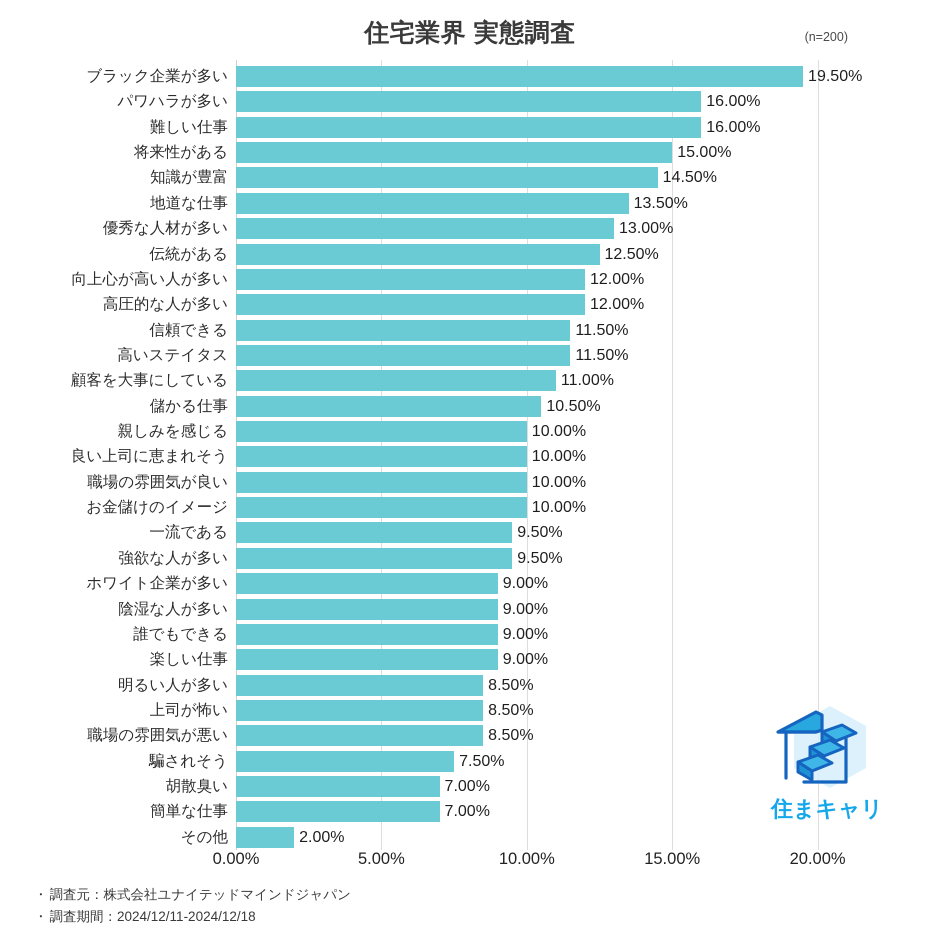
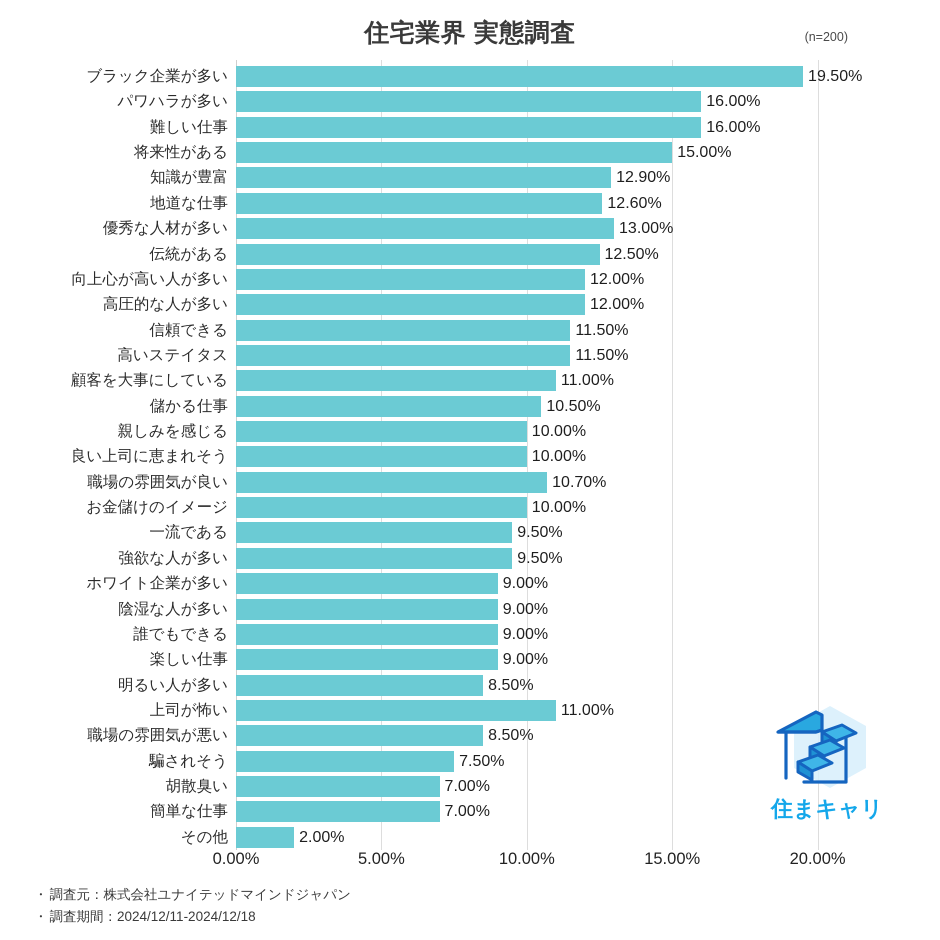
知識が豊富: 14.50% -> 12.90%
地道な仕事: 13.50% -> 12.60%
職場の雰囲気が良い: 10.00% -> 10.70%
上司が怖い: 8.50% -> 11.00%
